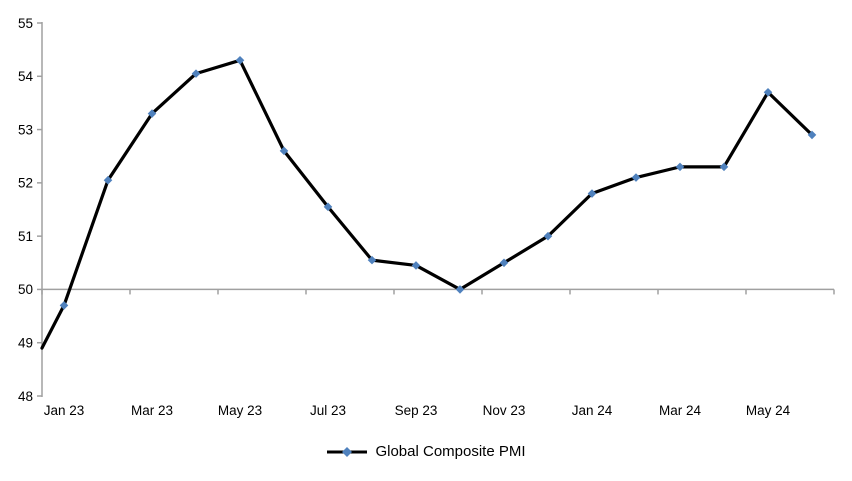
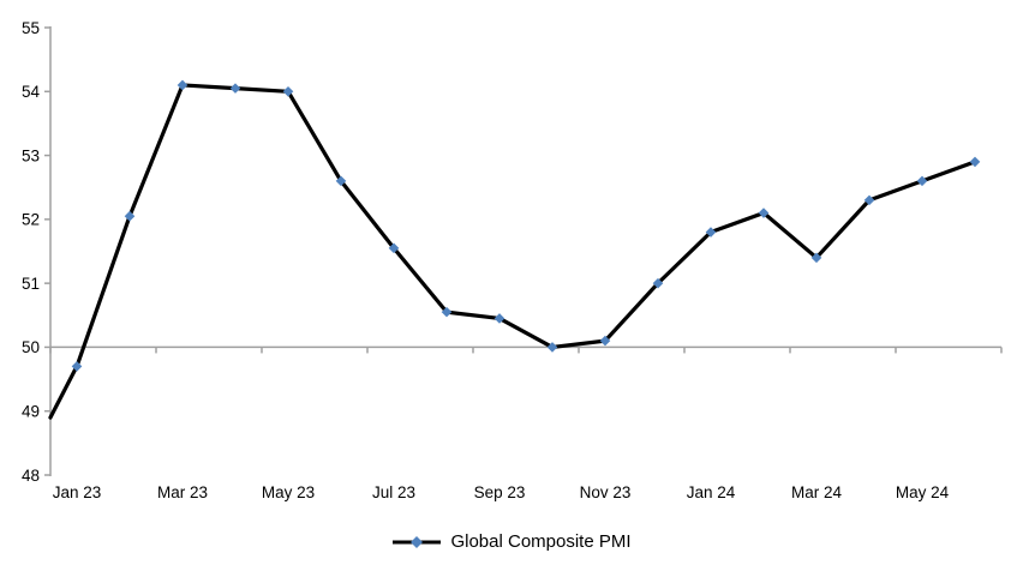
Mar 23: 53.3 -> 54.1
May 23: 54.3 -> 54.0
Nov 23: 50.5 -> 50.1
Mar 24: 52.3 -> 51.4
May 24: 53.7 -> 52.6
